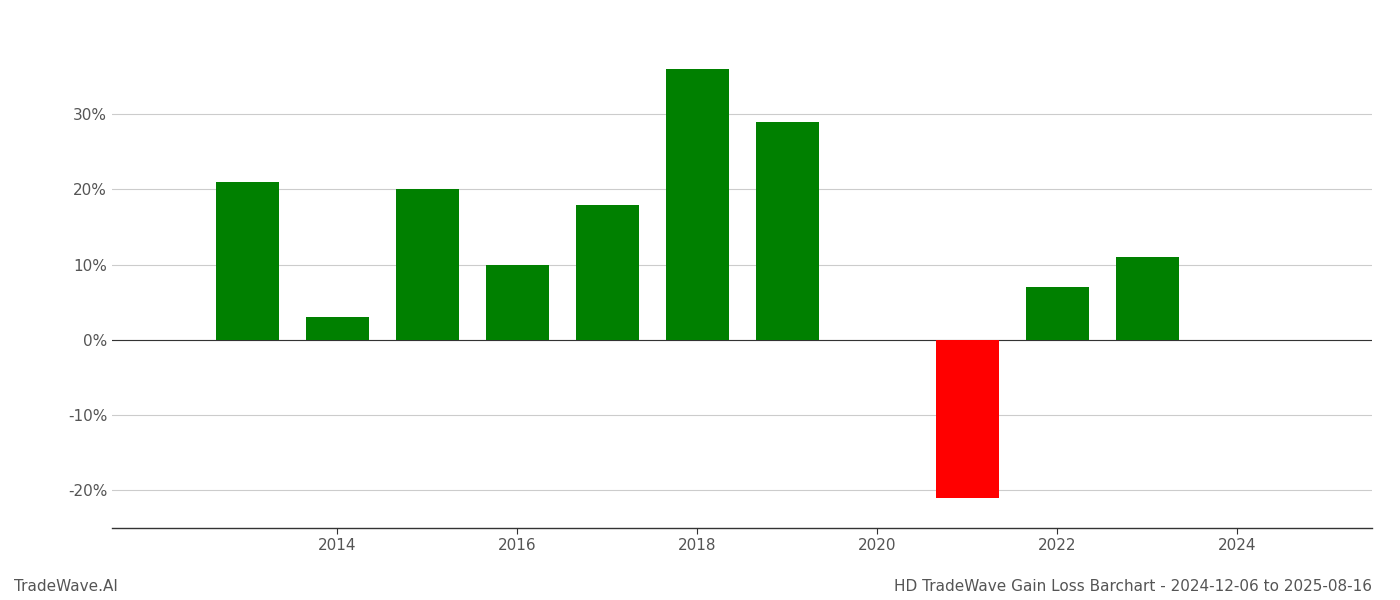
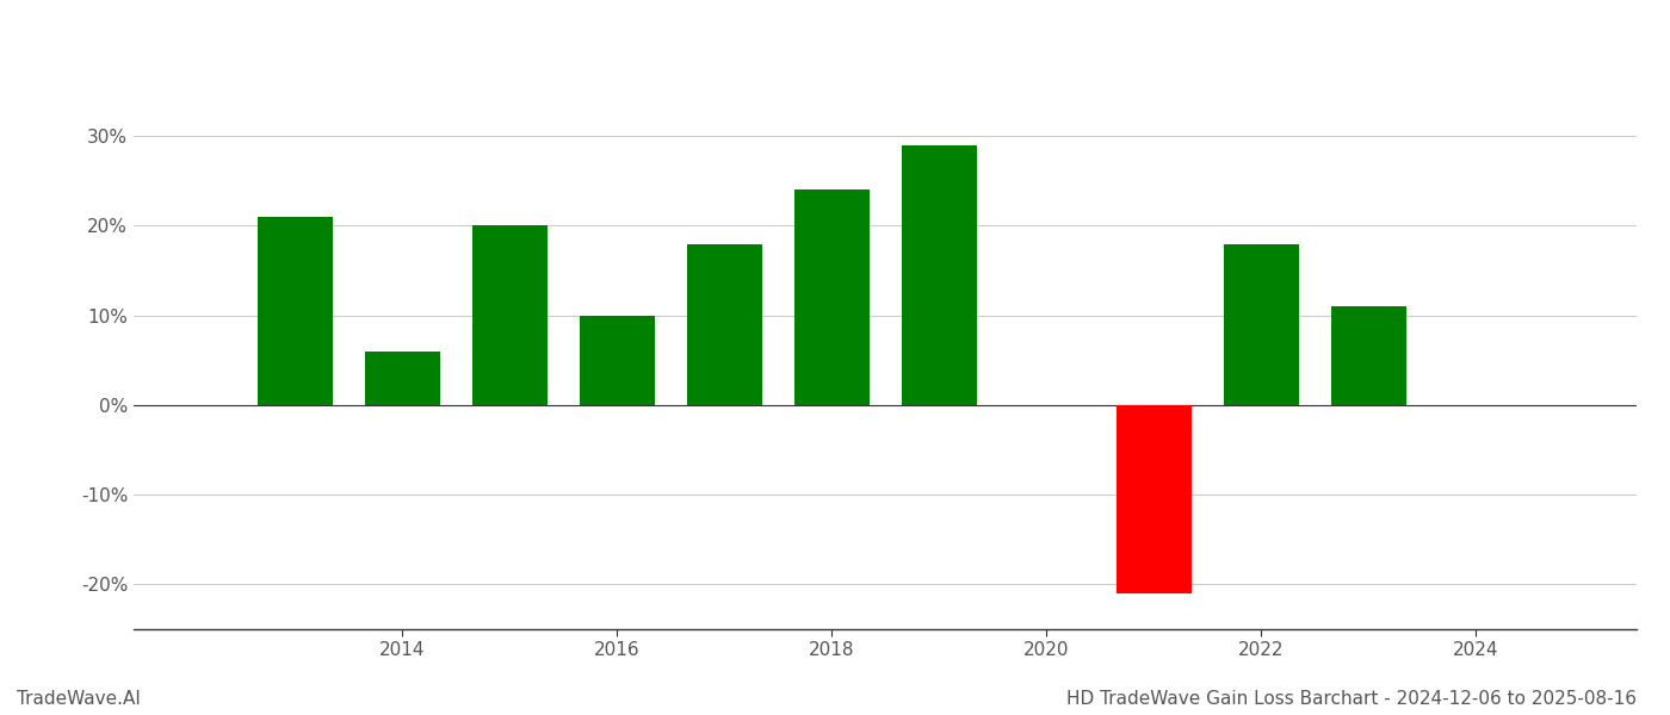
2014: 3% -> 6%
2018: 36% -> 24%
2022: 7% -> 18%
